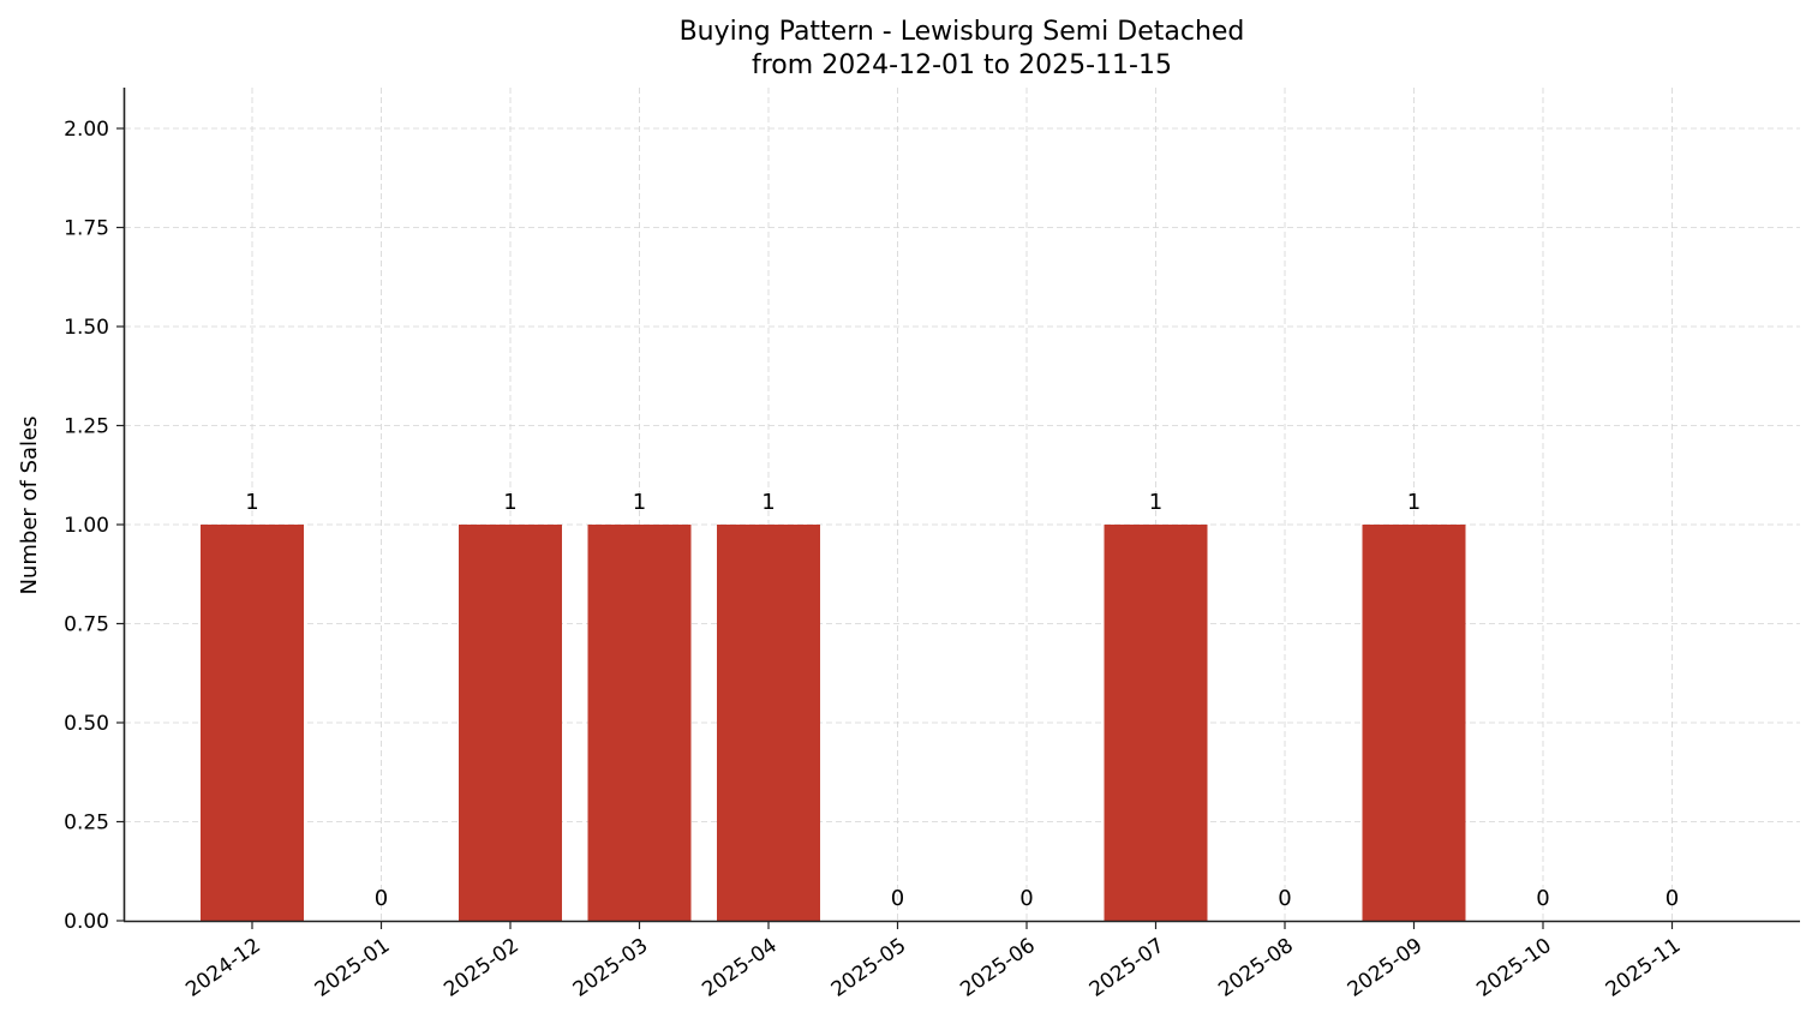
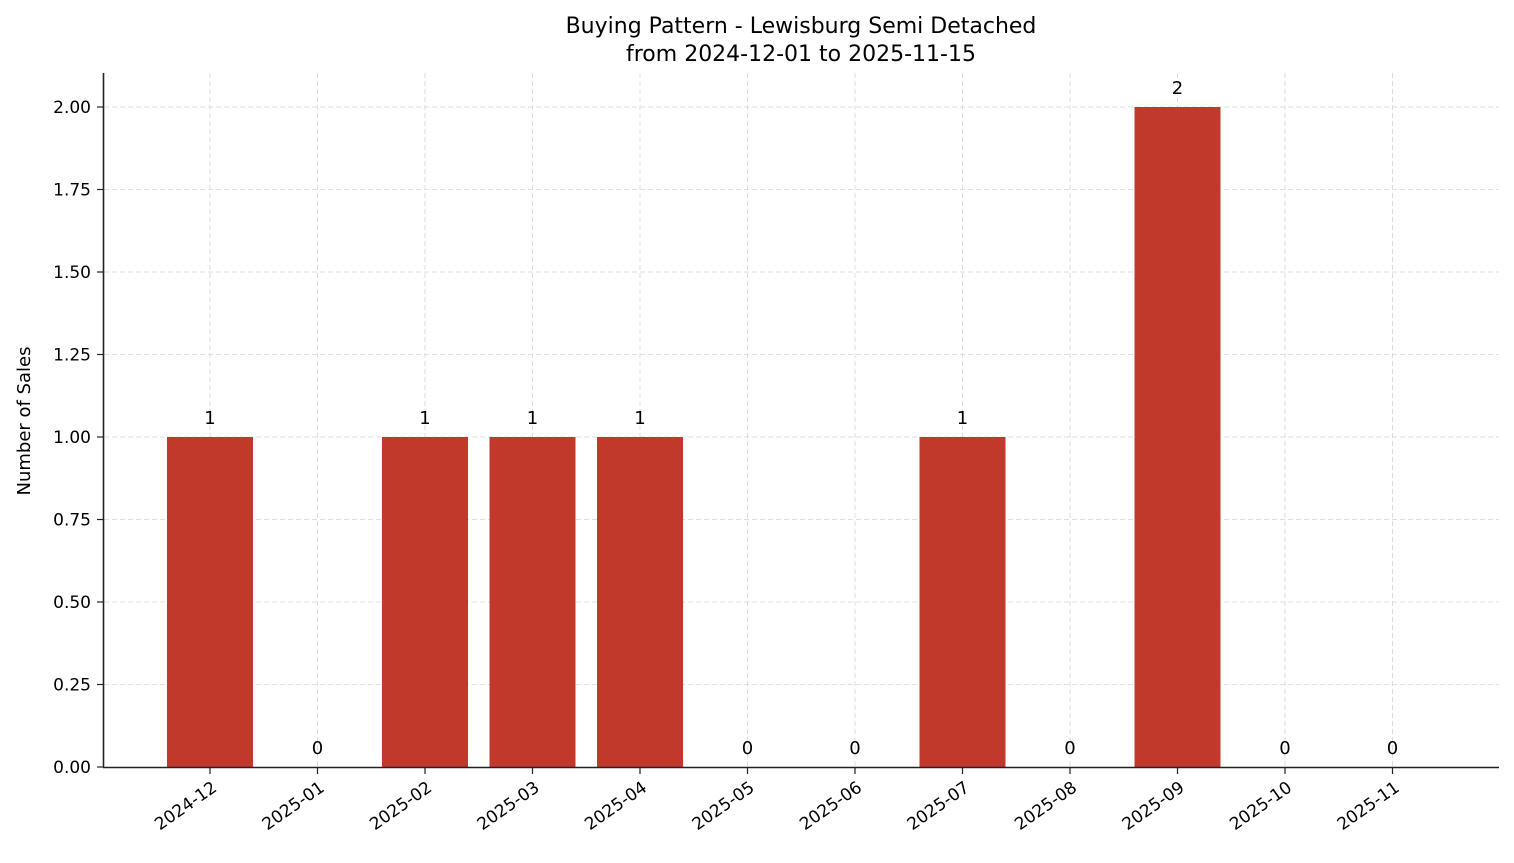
2025-09: 1 -> 2
